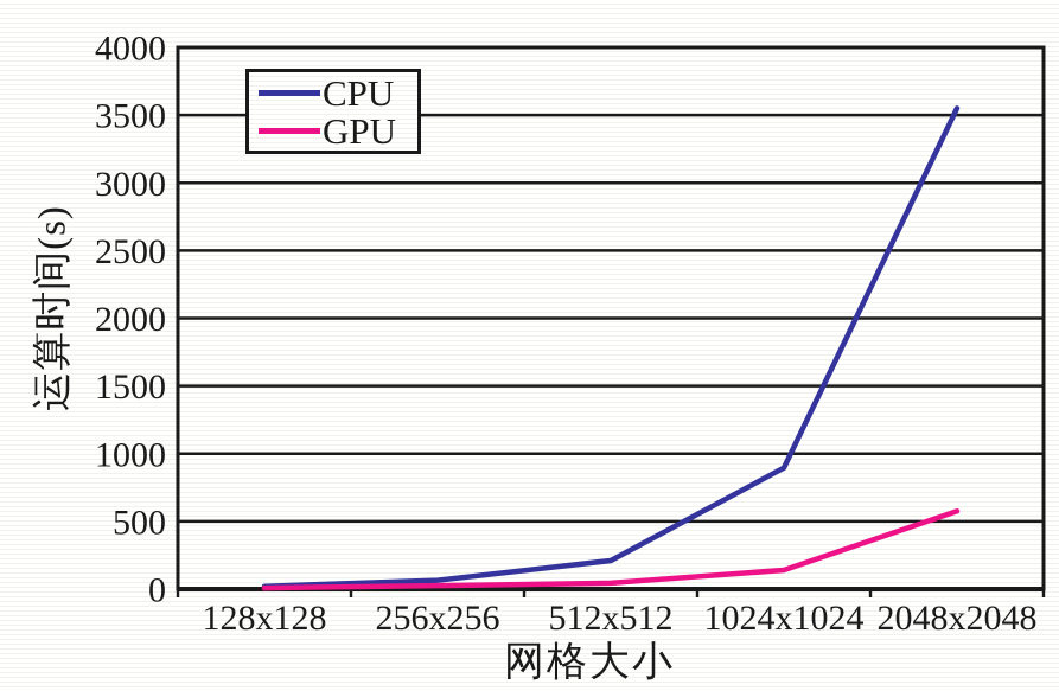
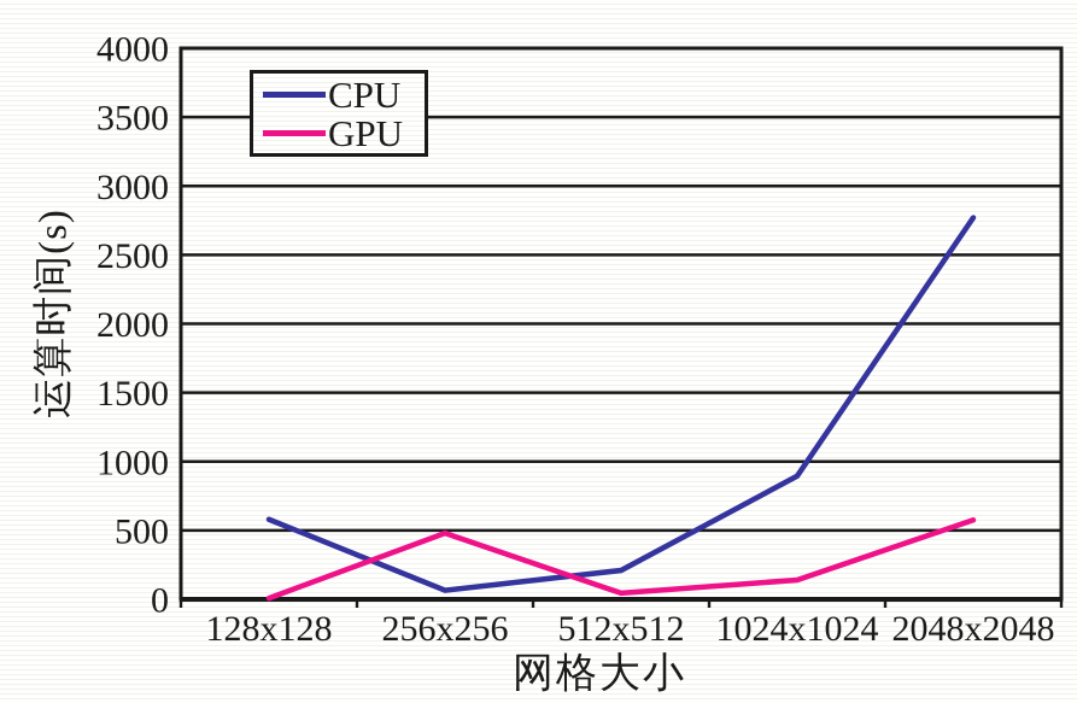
CPU/128x128: 20 -> 580
GPU/256x256: 20 -> 480
CPU/2048x2048: 3550 -> 2770
